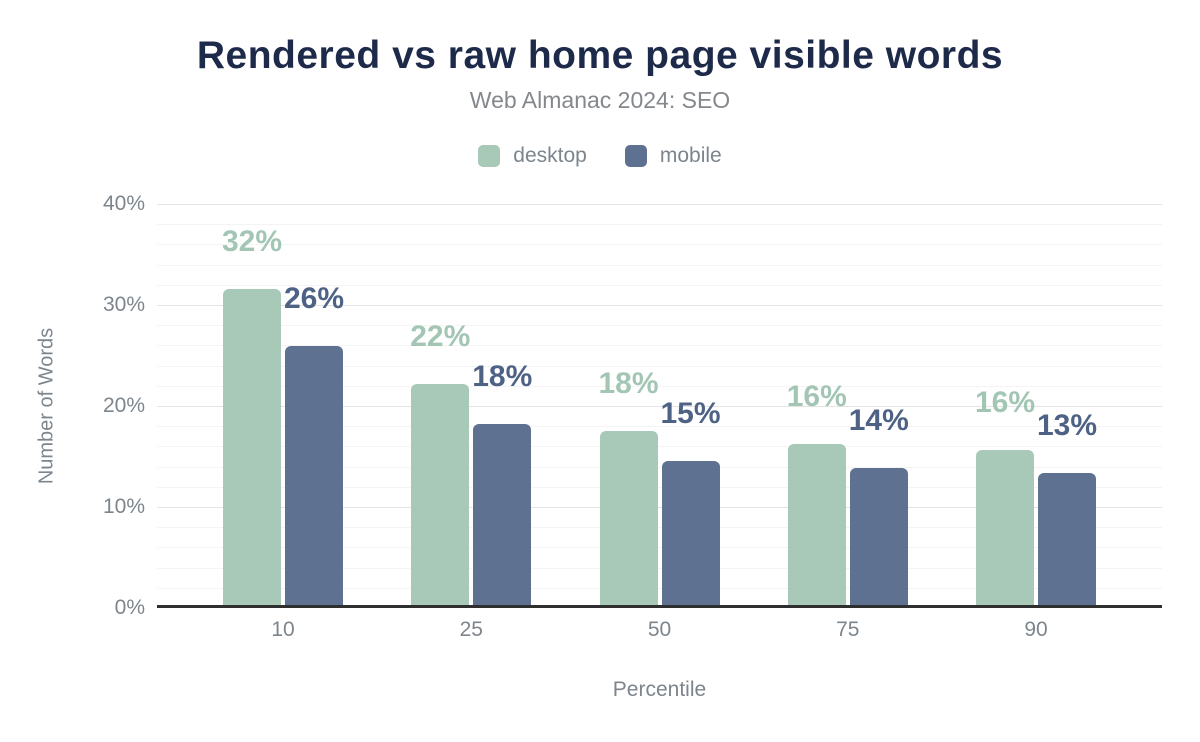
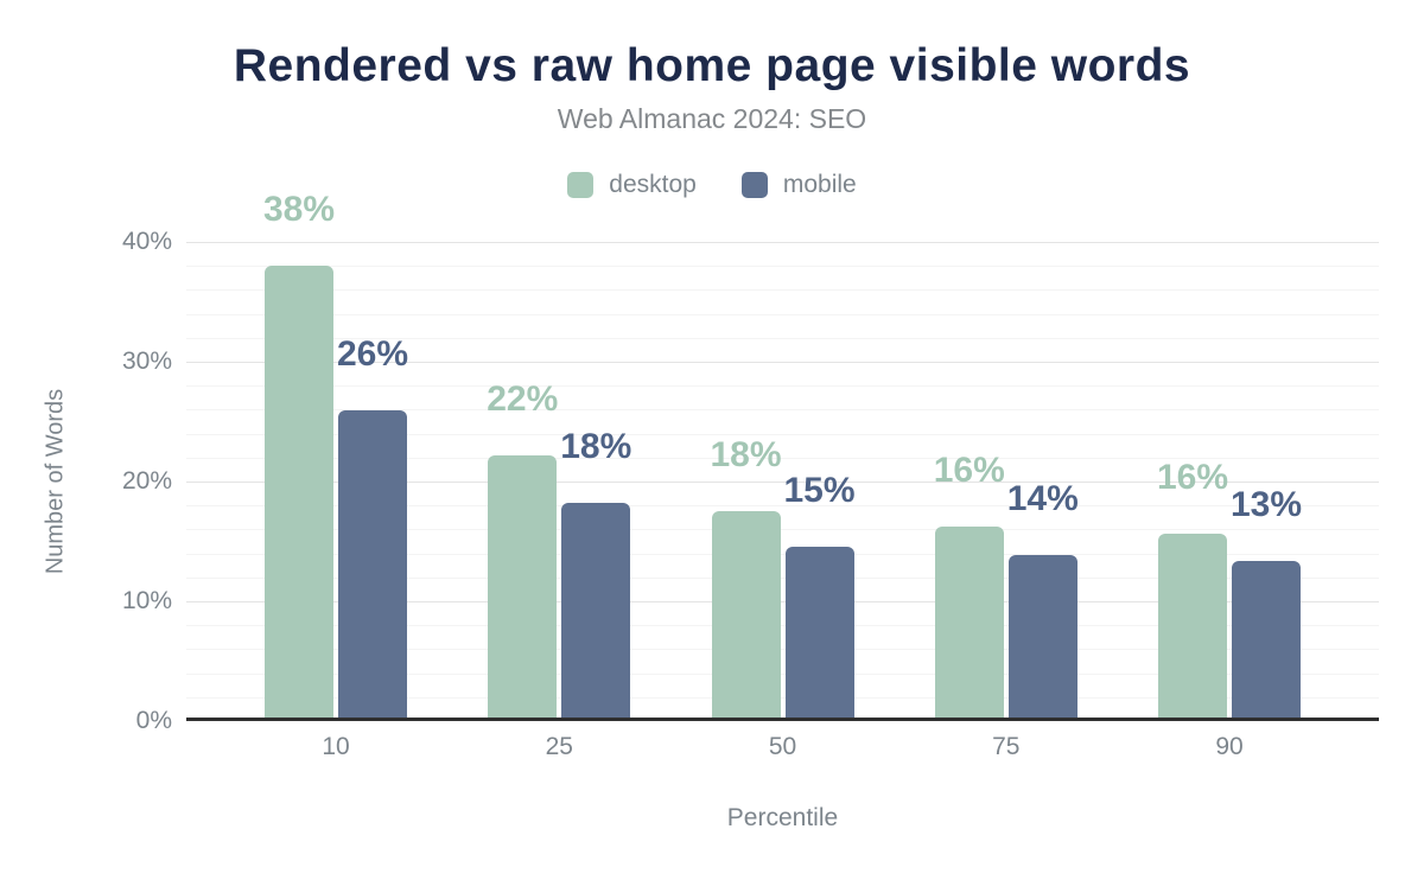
desktop/10: 32% -> 38%
